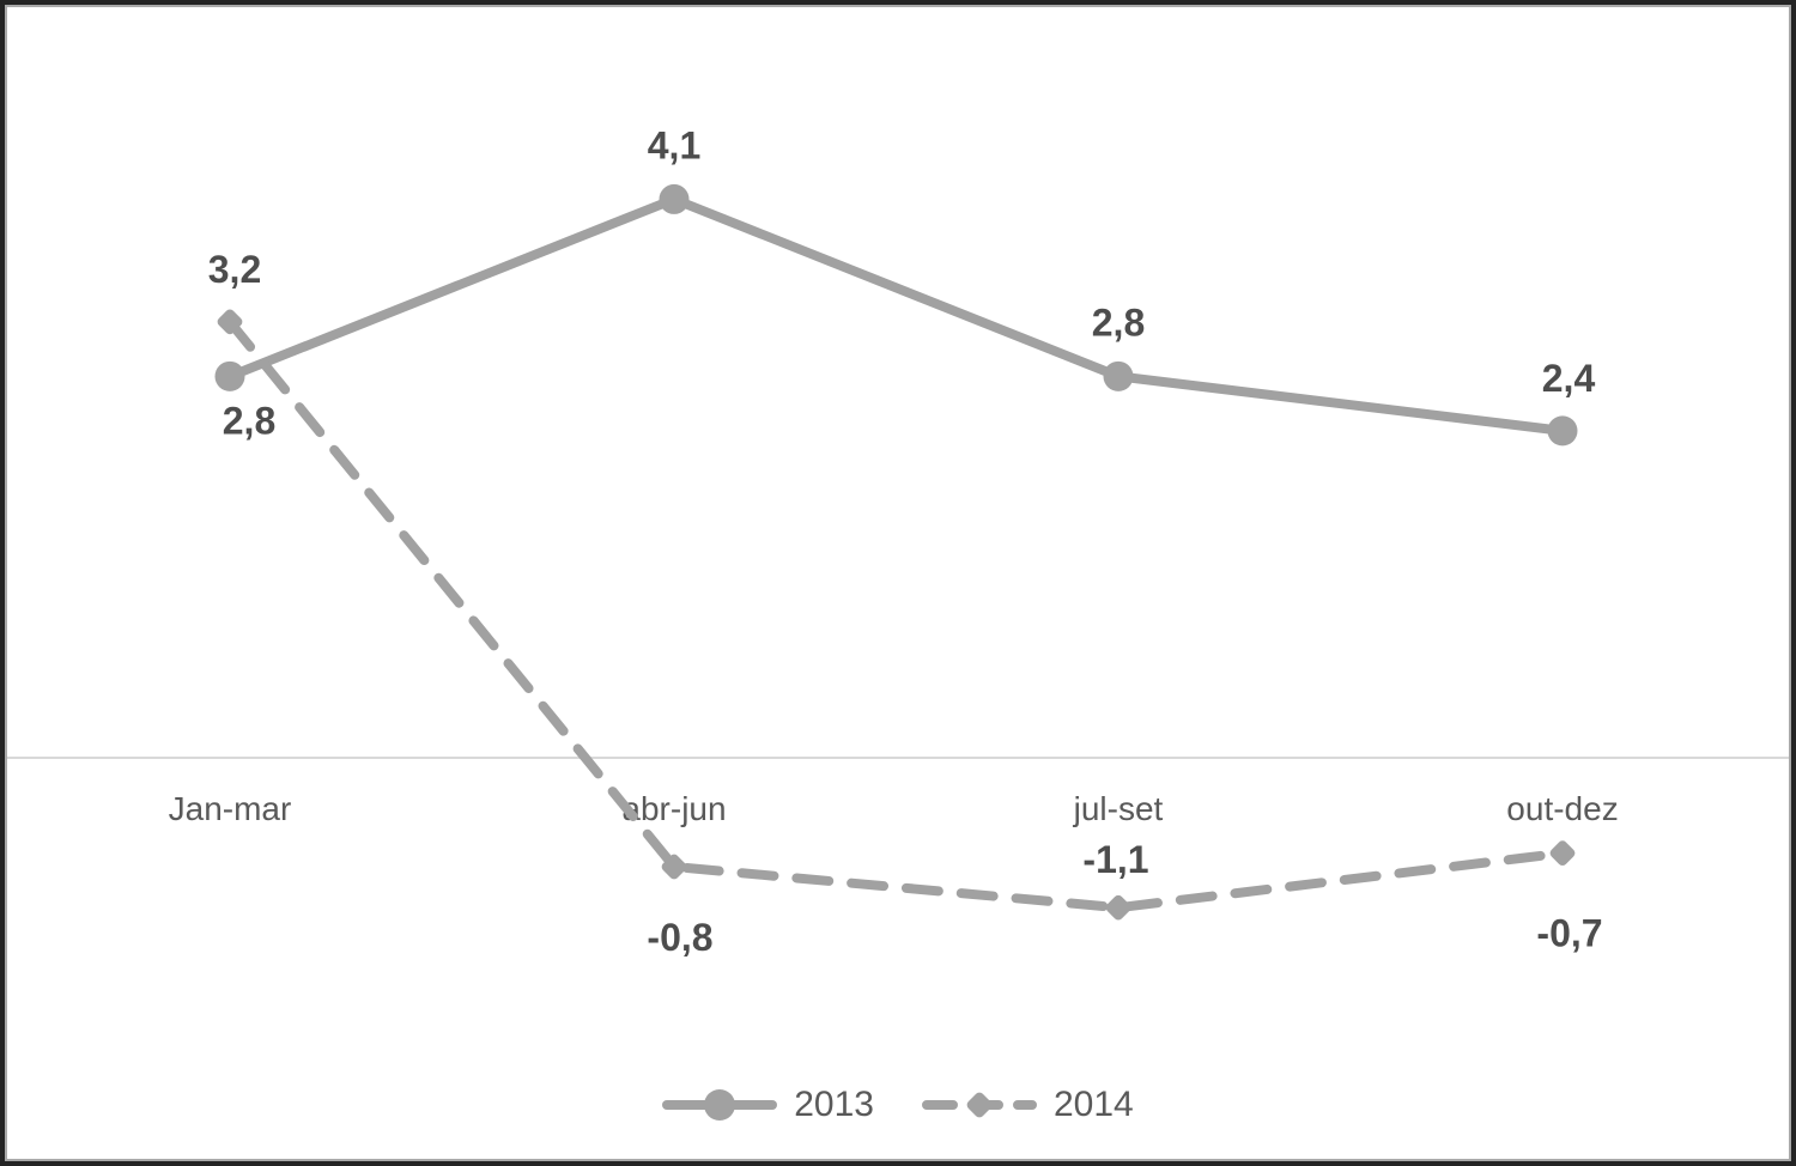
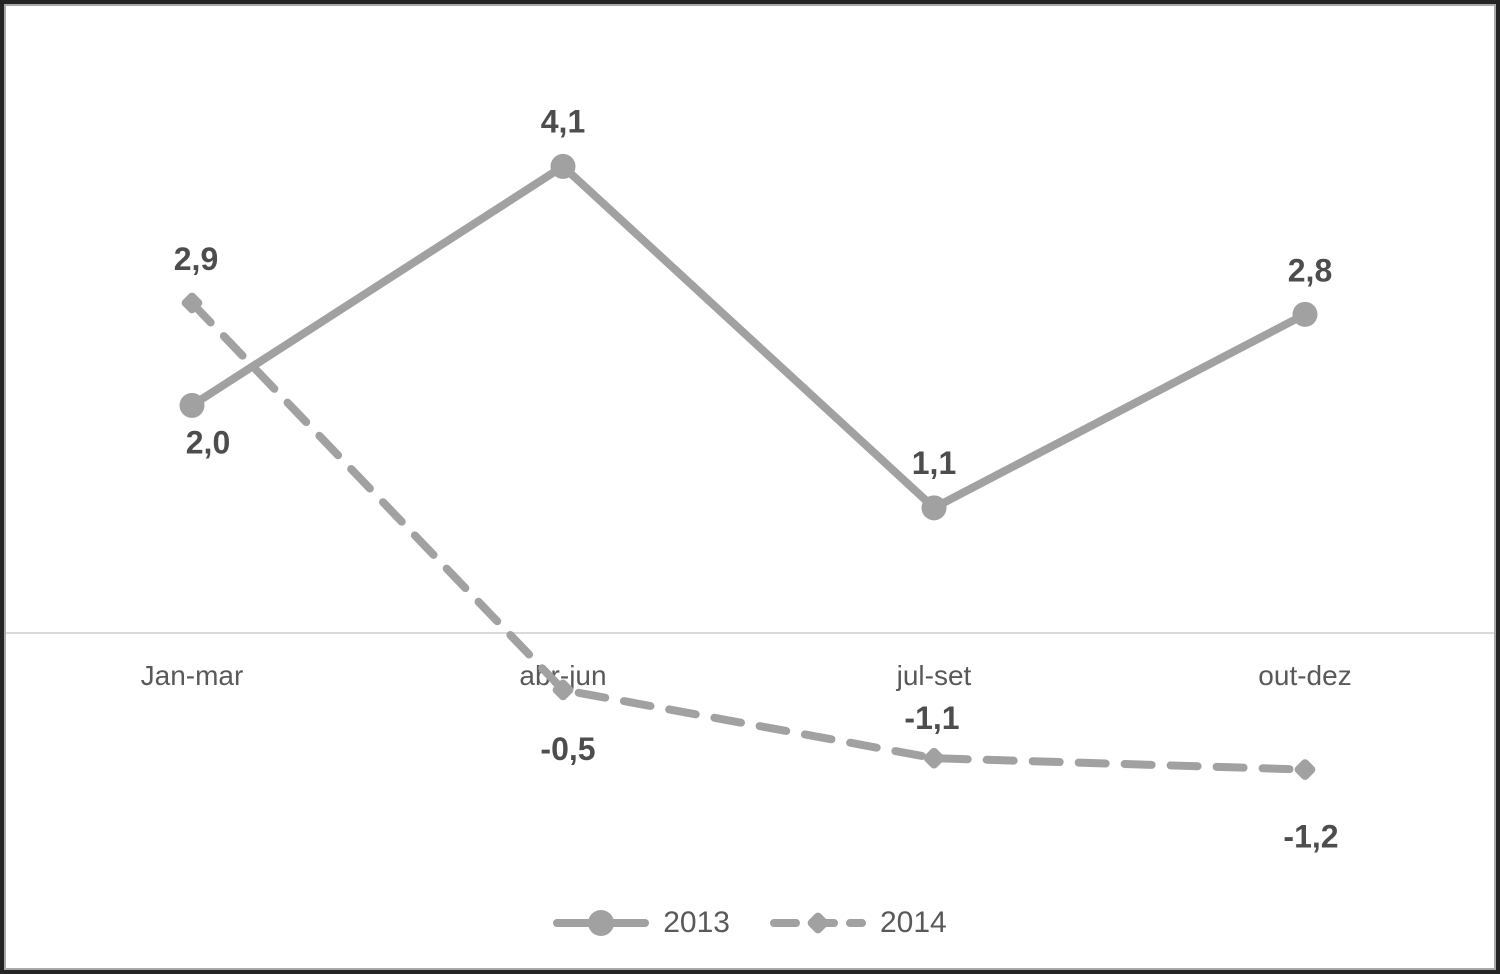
2013/Jan-mar: 2,8 -> 2,0
2014/Jan-mar: 3,2 -> 2,9
2014/abr-jun: -0,8 -> -0,5
2013/jul-set: 2,8 -> 1,1
2013/out-dez: 2,4 -> 2,8
2014/out-dez: -0,7 -> -1,2
